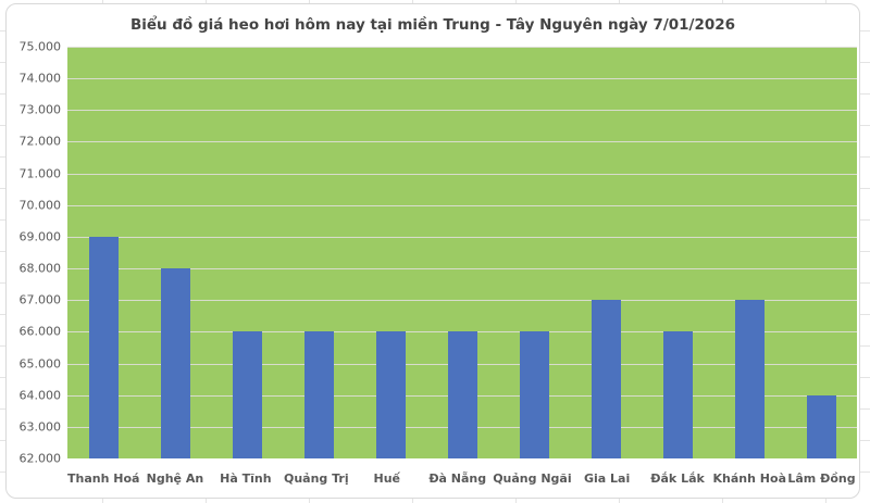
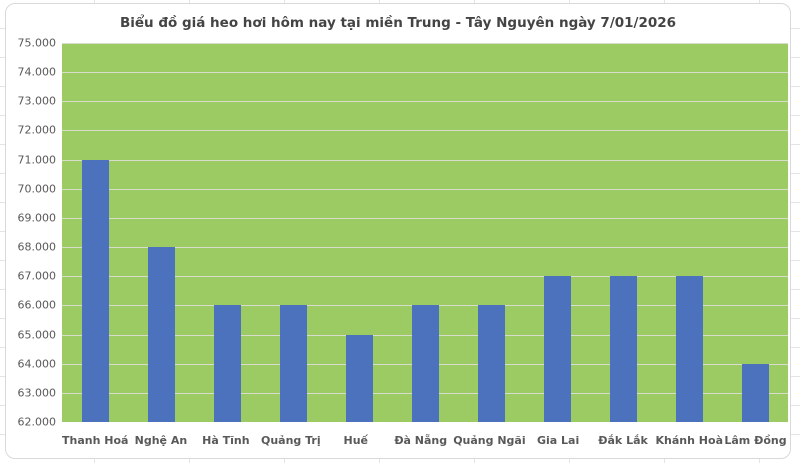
Thanh Hoá: 69000 -> 71000
Huế: 66000 -> 65000
Đắk Lắk: 66000 -> 67000
